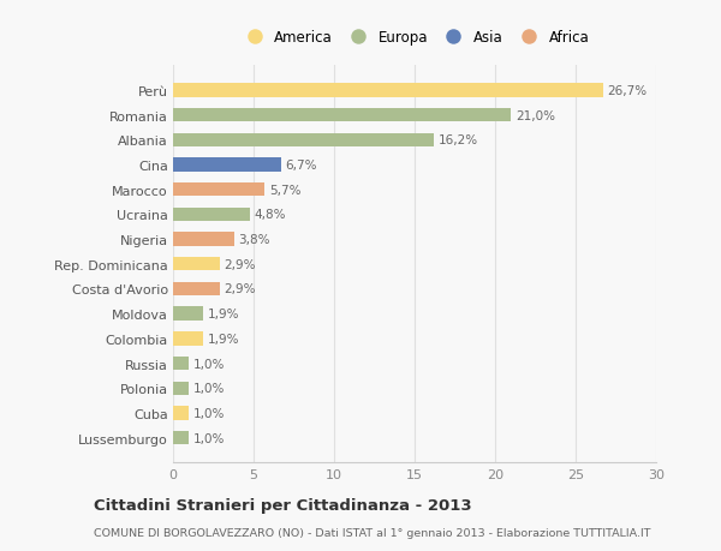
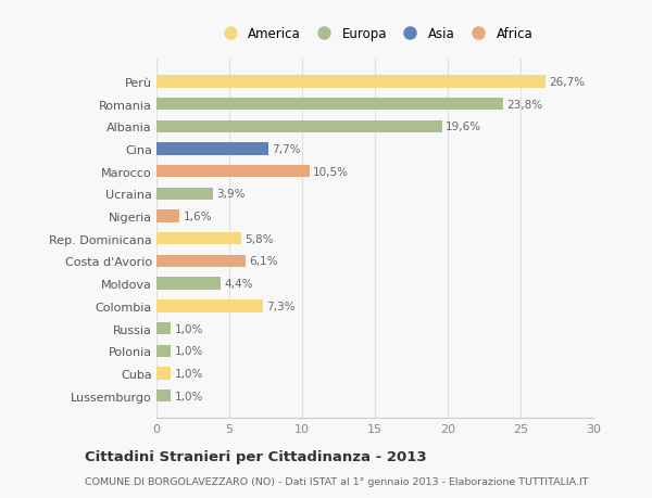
Romania: 21,0% -> 23,8%
Albania: 16,2% -> 19,6%
Cina: 6,7% -> 7,7%
Marocco: 5,7% -> 10,5%
Ucraina: 4,8% -> 3,9%
Nigeria: 3,8% -> 1,6%
Rep. Dominicana: 2,9% -> 5,8%
Costa d'Avorio: 2,9% -> 6,1%
Moldova: 1,9% -> 4,4%
Colombia: 1,9% -> 7,3%
